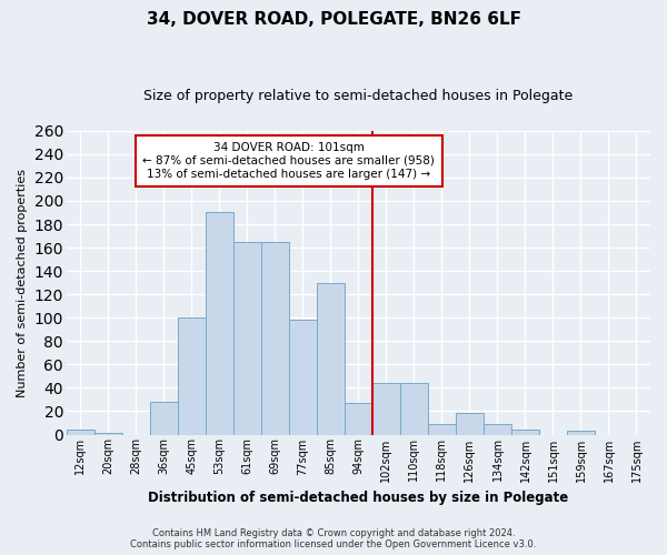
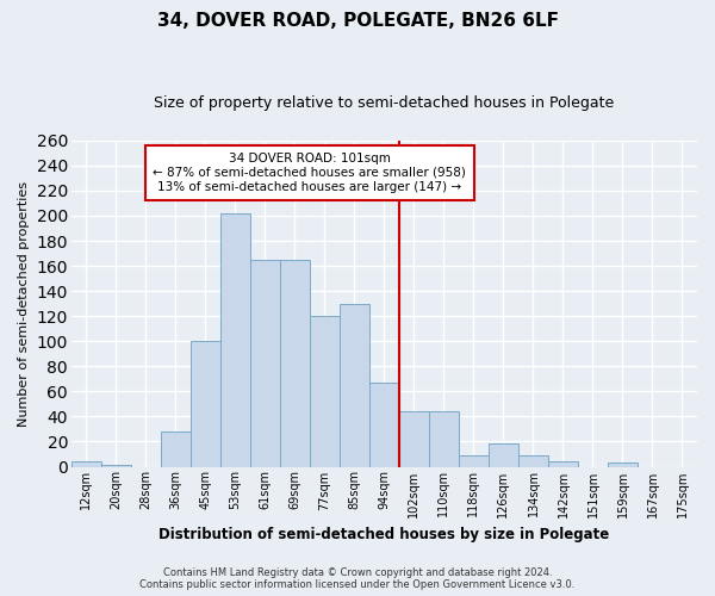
53sqm: 190 -> 202
77sqm: 98 -> 120
94sqm: 27 -> 67
